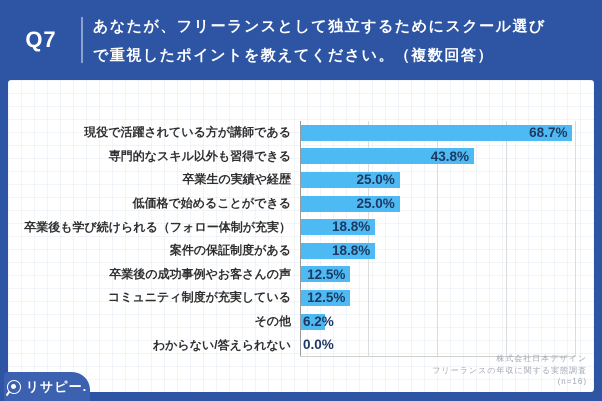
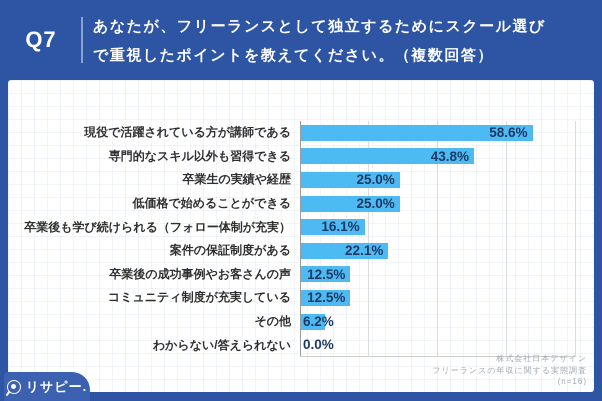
現役で活躍されている方が講師である: 68.7% -> 58.6%
卒業後も学び続けられる（フォロー体制が充実）: 18.8% -> 16.1%
案件の保証制度がある: 18.8% -> 22.1%
